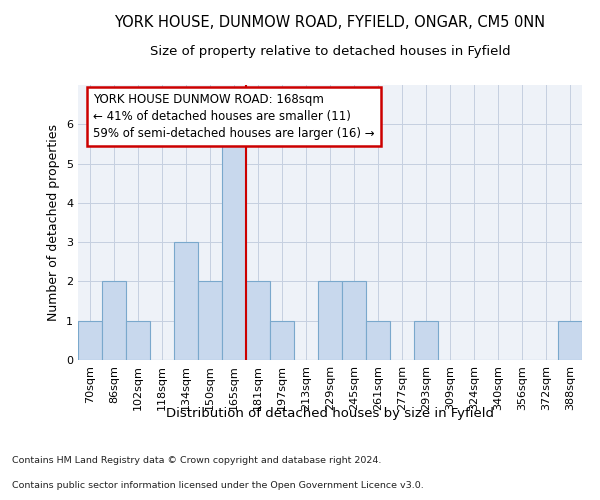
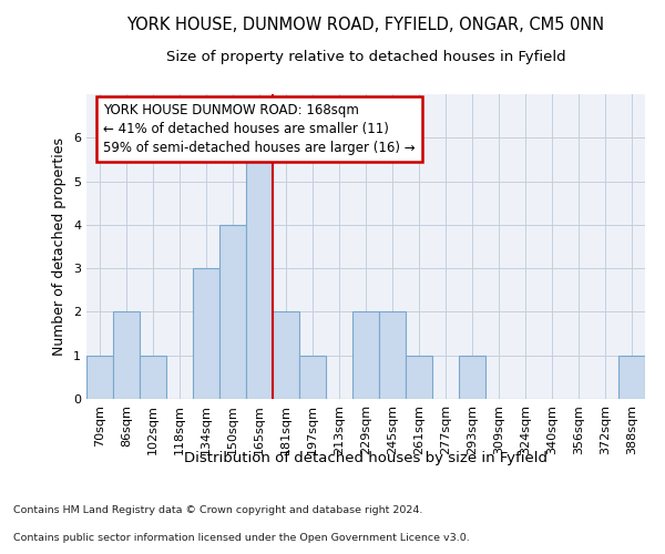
150sqm: 2 -> 4
